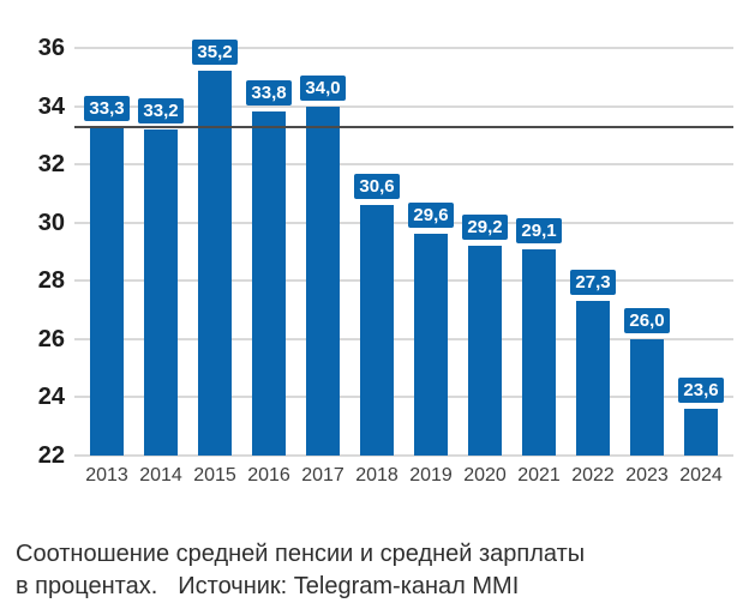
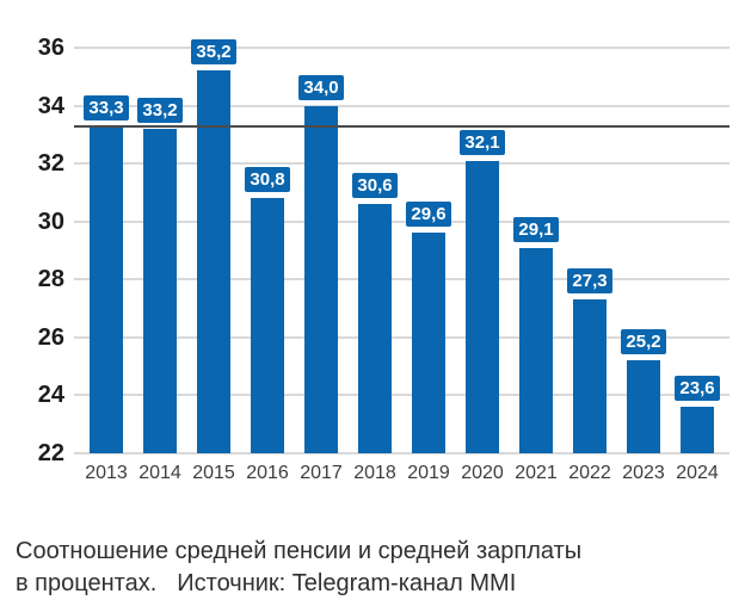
2016: 33,8 -> 30,8
2020: 29,2 -> 32,1
2023: 26,0 -> 25,2
